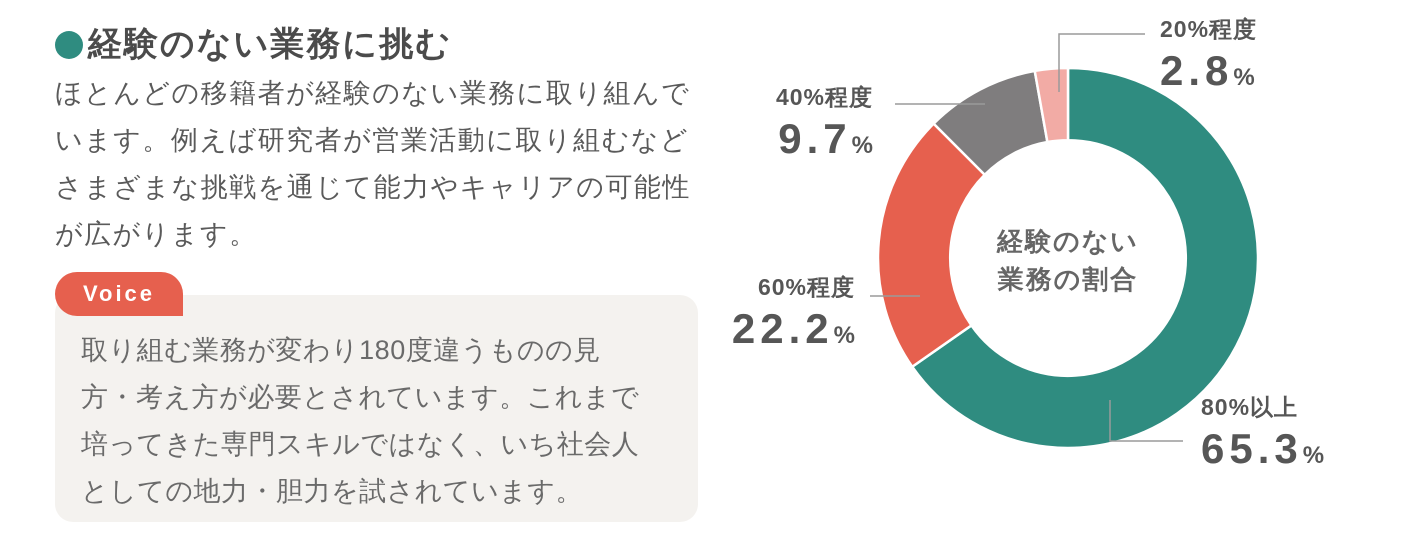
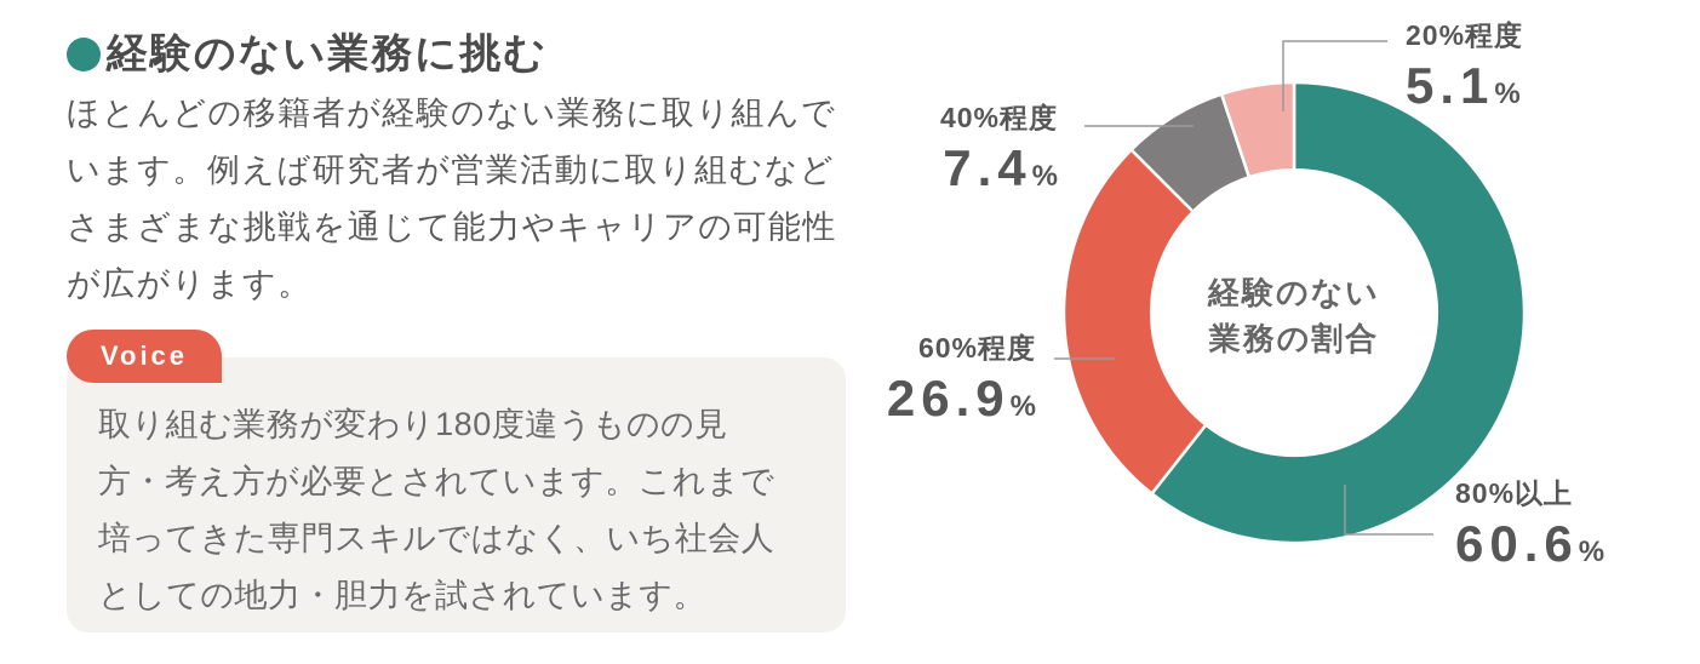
80%以上: 65.3 -> 60.6
60%程度: 22.2 -> 26.9
40%程度: 9.7 -> 7.4
20%程度: 2.8 -> 5.1
